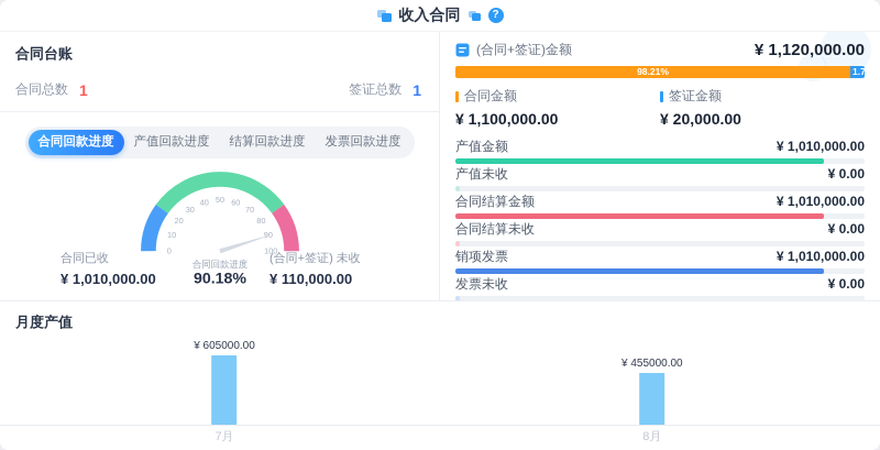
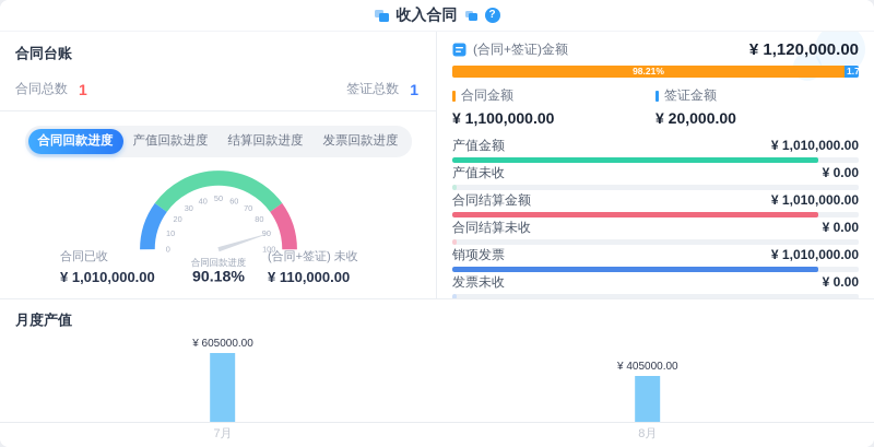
月度产值/8月: 455000.00 -> 405000.00
